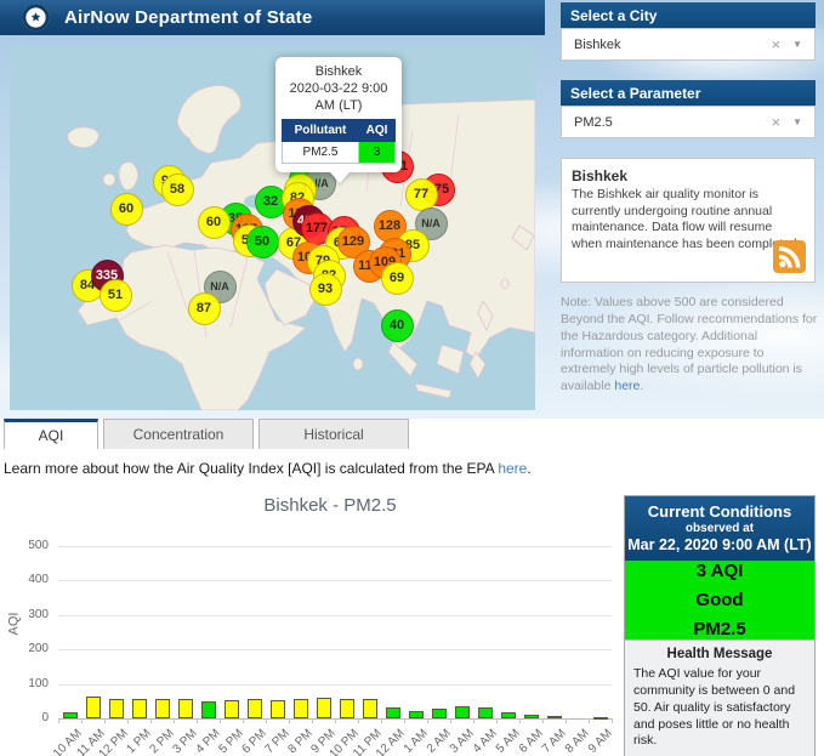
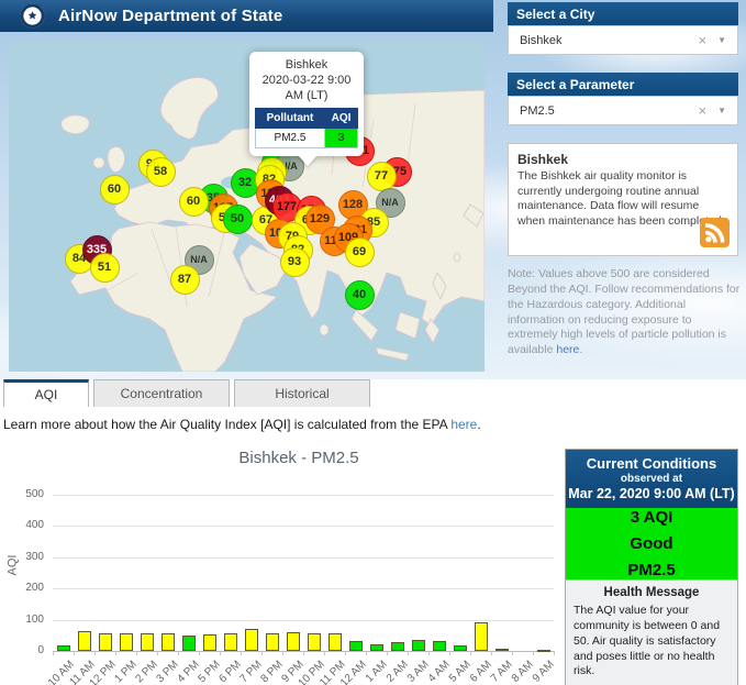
7 PM: 50 -> 70
6 AM: 10 -> 90
